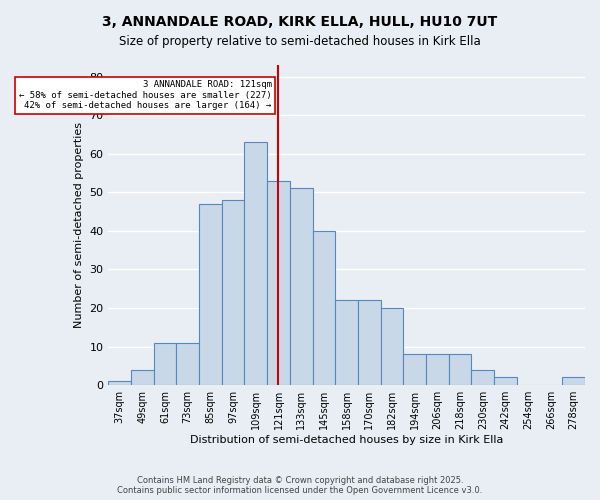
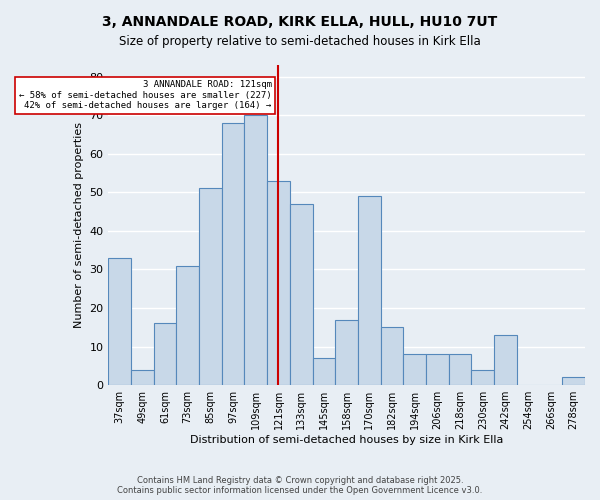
37sqm: 1 -> 33
61sqm: 11 -> 16
73sqm: 11 -> 31
85sqm: 47 -> 51
97sqm: 48 -> 68
109sqm: 63 -> 70
133sqm: 51 -> 47
145sqm: 40 -> 7
158sqm: 22 -> 17
170sqm: 22 -> 49
182sqm: 20 -> 15
242sqm: 2 -> 13
